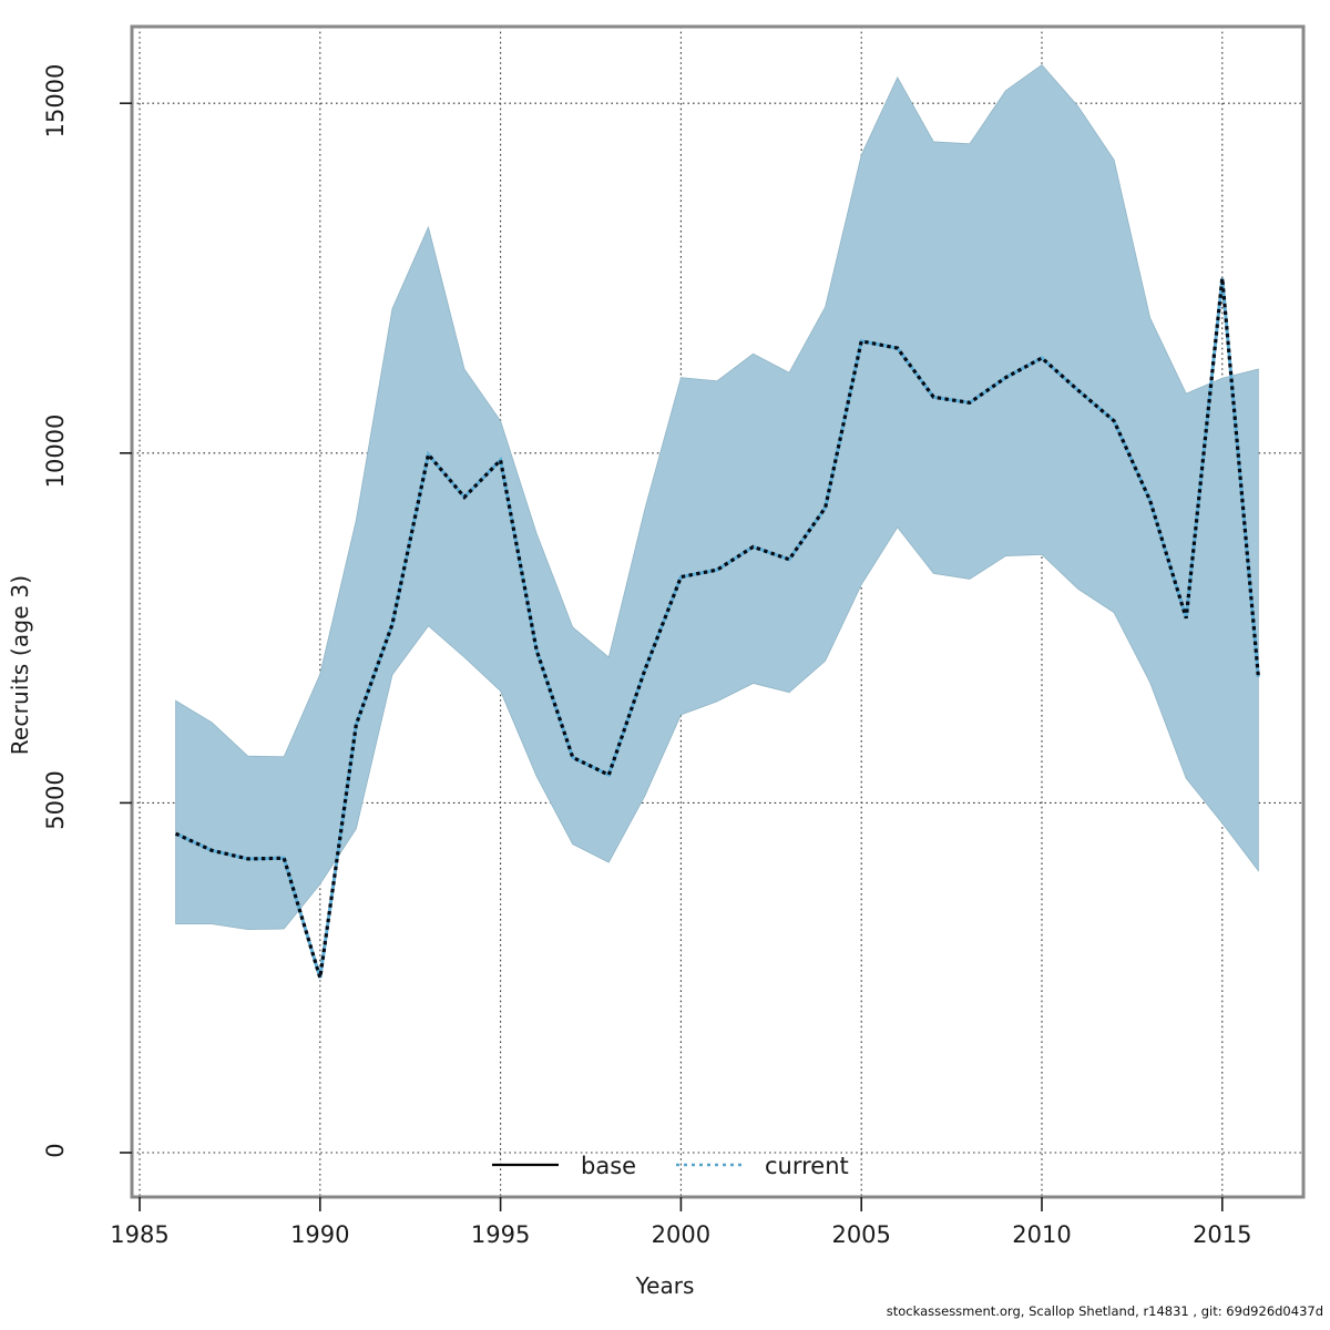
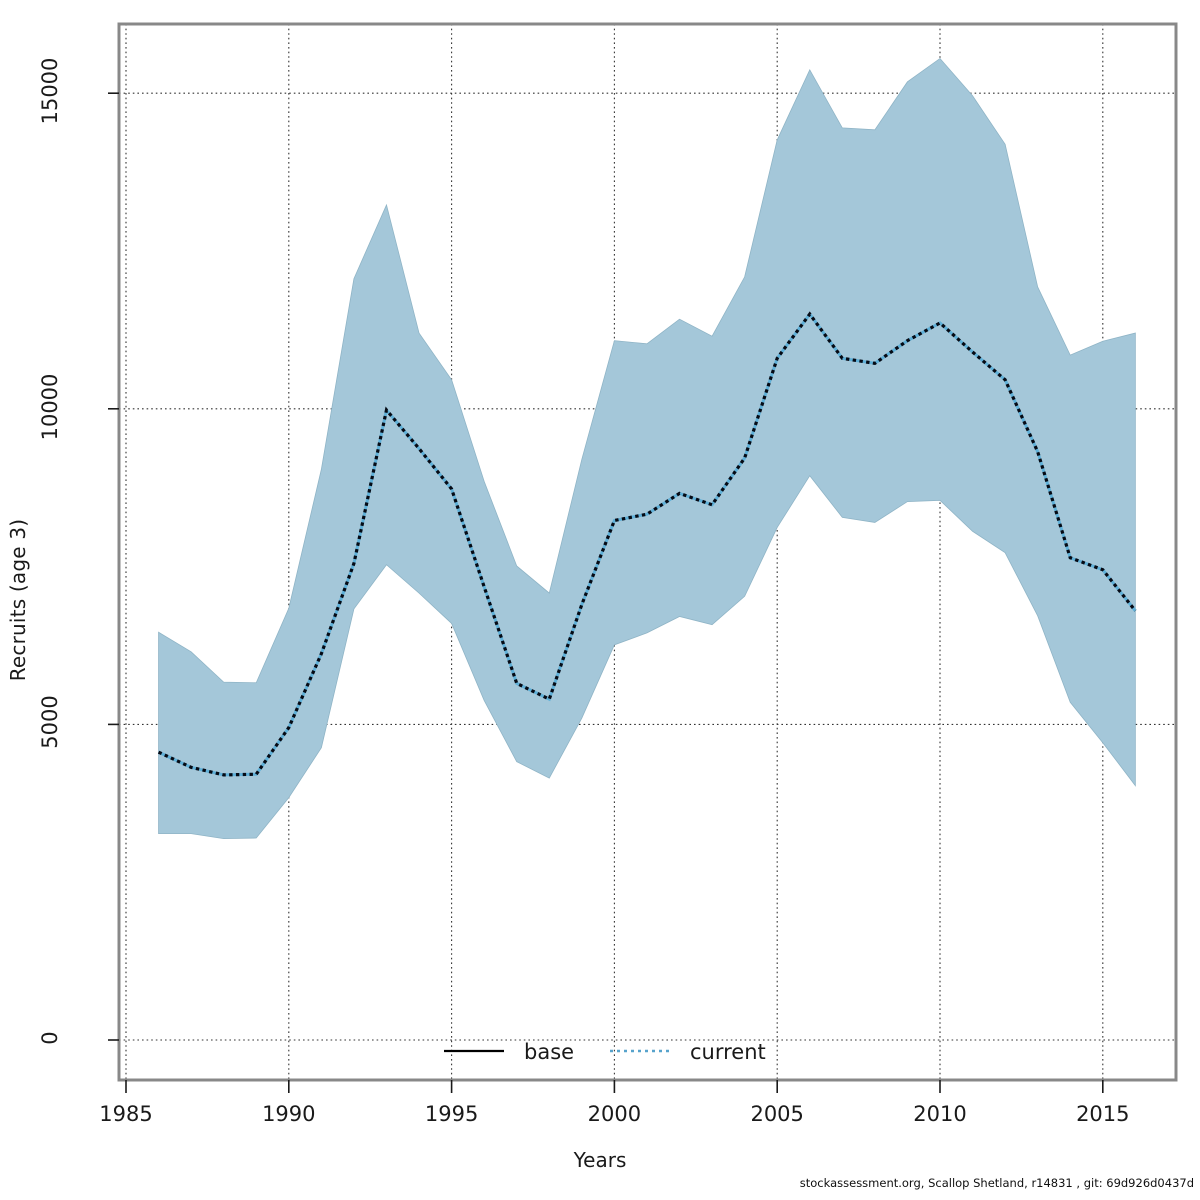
1990: 2500 -> 5000
1995: 9900 -> 8700
2005: 11600 -> 10800
2015: 12500 -> 7400
